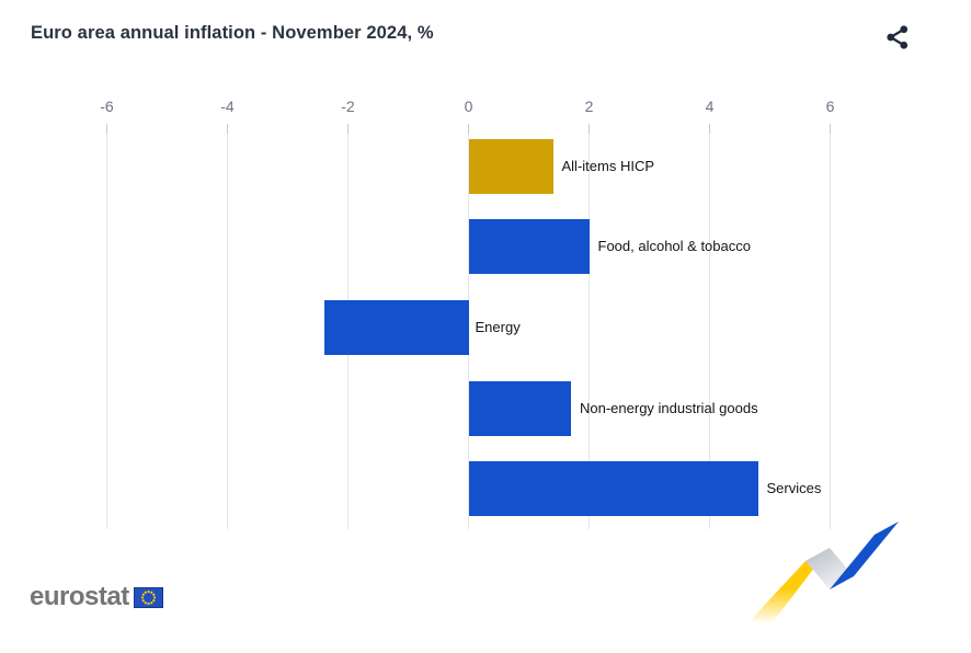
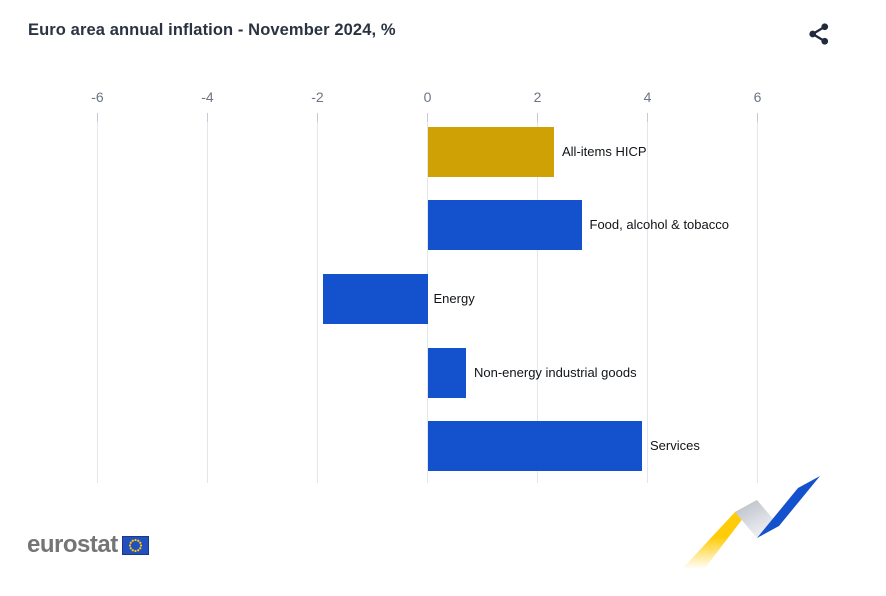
All-items HICP: 1.4 -> 2.3
Food, alcohol & tobacco: 2.0 -> 2.8
Energy: -2.4 -> -1.9
Non-energy industrial goods: 1.7 -> 0.7
Services: 4.8 -> 3.9
